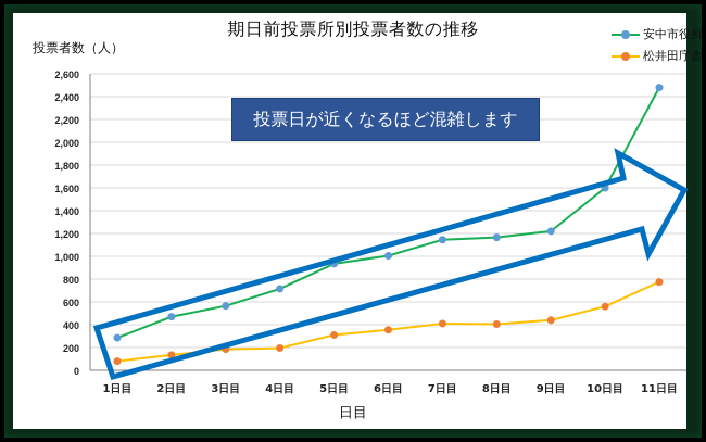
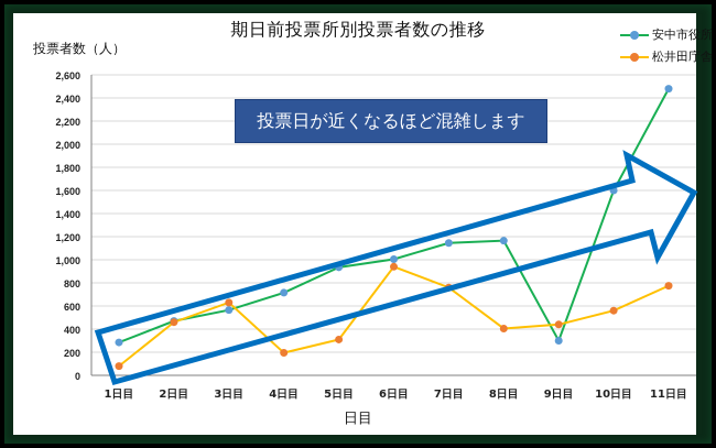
松井田庁舎/2日目: 140 -> 460
松井田庁舎/3日目: 180 -> 630
松井田庁舎/6日目: 360 -> 940
松井田庁舎/7日目: 410 -> 760
安中市役所/9日目: 1220 -> 300
